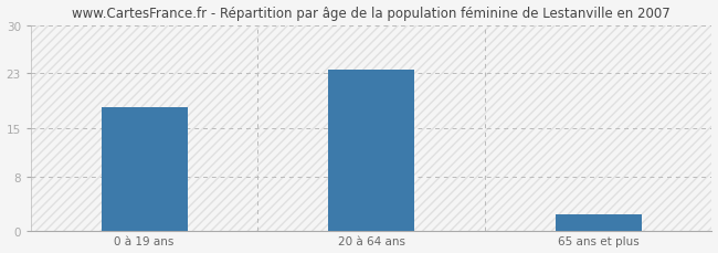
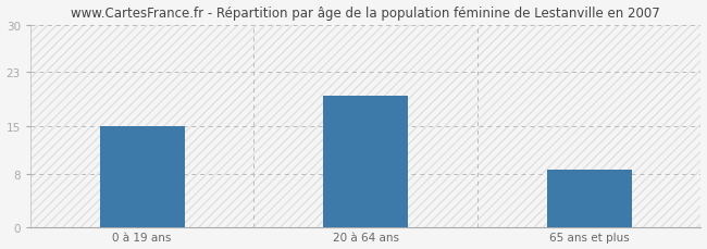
0 à 19 ans: 18.0 -> 15.0
20 à 64 ans: 23.5 -> 19.6
65 ans et plus: 2.5 -> 8.6
